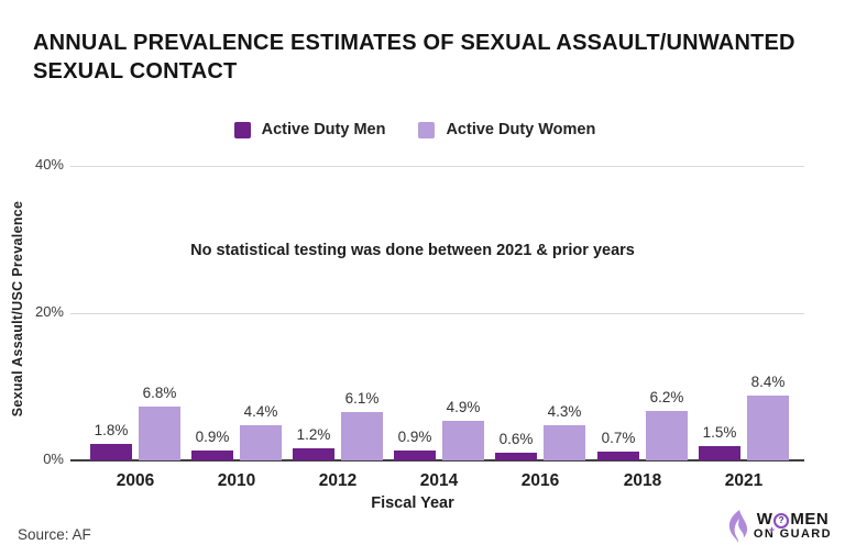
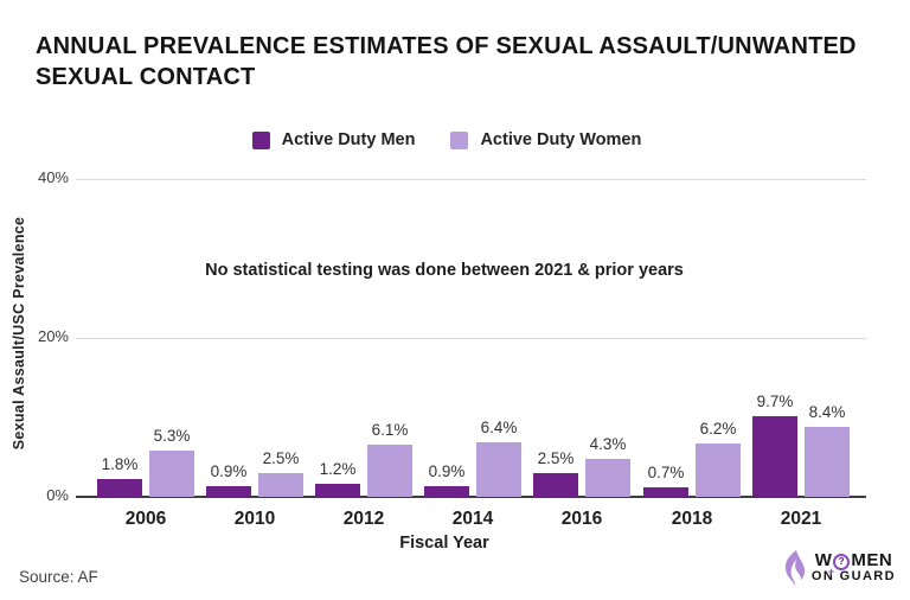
Active Duty Women/2006: 6.8% -> 5.3%
Active Duty Women/2010: 4.4% -> 2.5%
Active Duty Women/2014: 4.9% -> 6.4%
Active Duty Men/2016: 0.6% -> 2.5%
Active Duty Men/2021: 1.5% -> 9.7%
